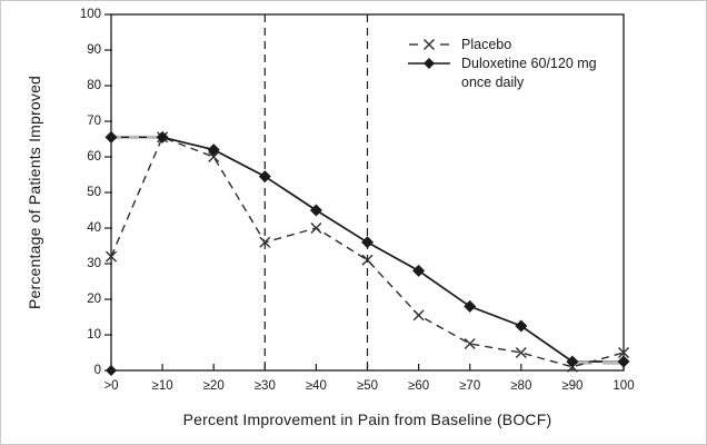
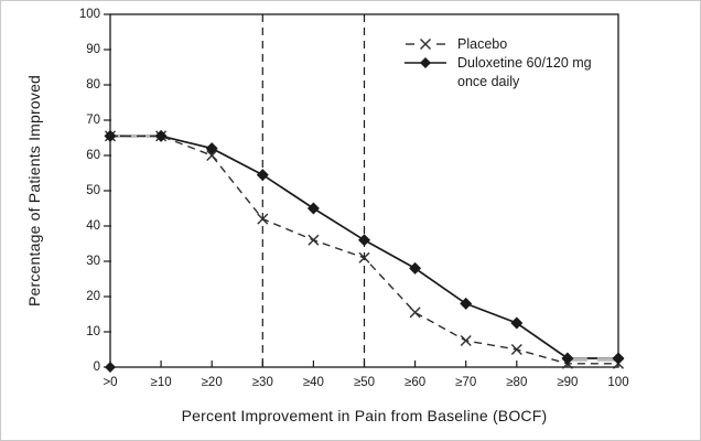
Placebo/>0: 32 -> 66
Placebo/≥30: 36 -> 42
Placebo/≥40: 40 -> 36
Placebo/100: 5 -> 1
